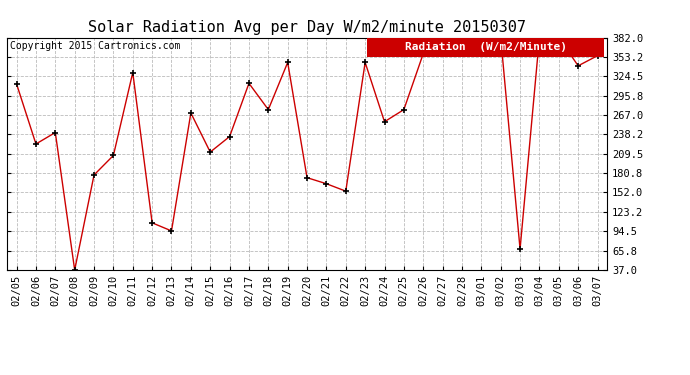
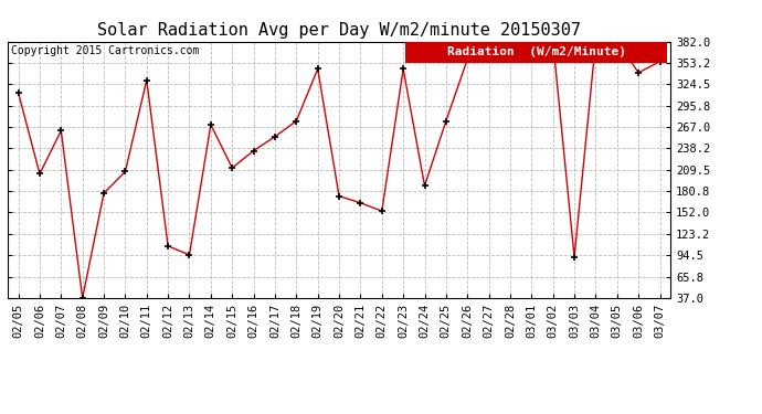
02/06: 224 -> 204
02/07: 241 -> 262
02/17: 314 -> 254
02/24: 257 -> 188
03/03: 68 -> 92
